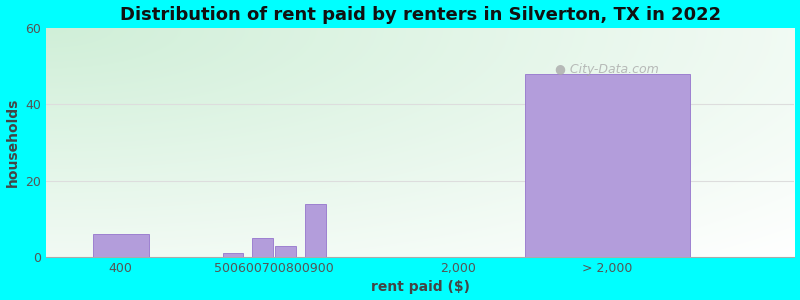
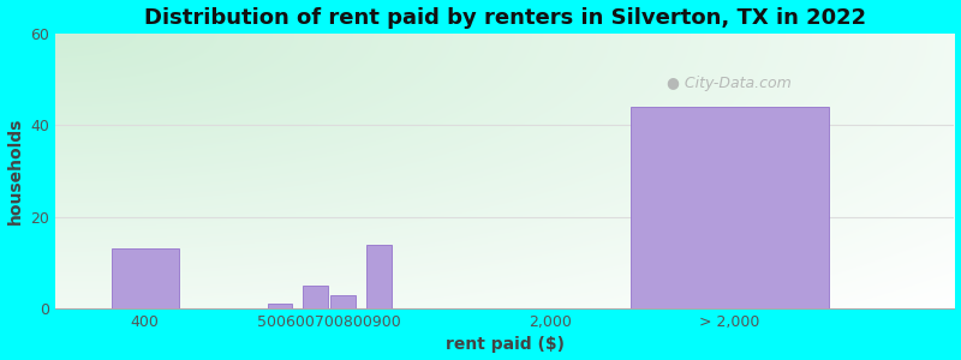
400: 6 -> 13
> 2,000: 48 -> 44
